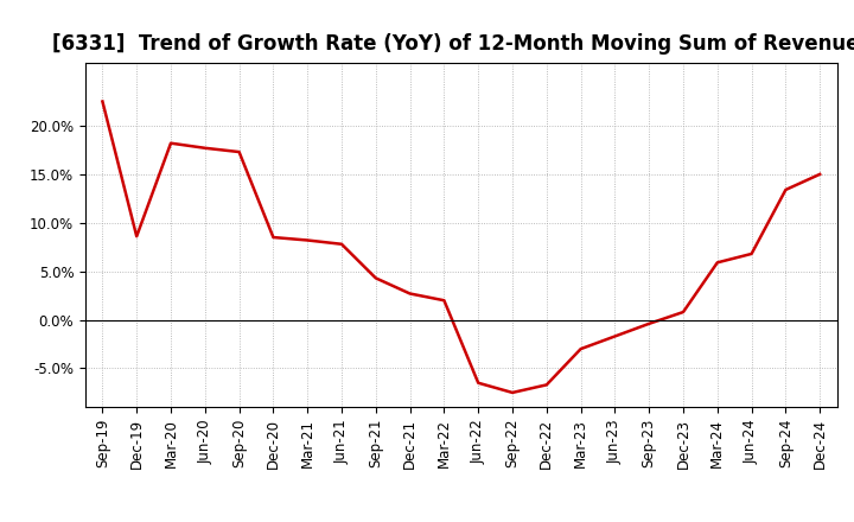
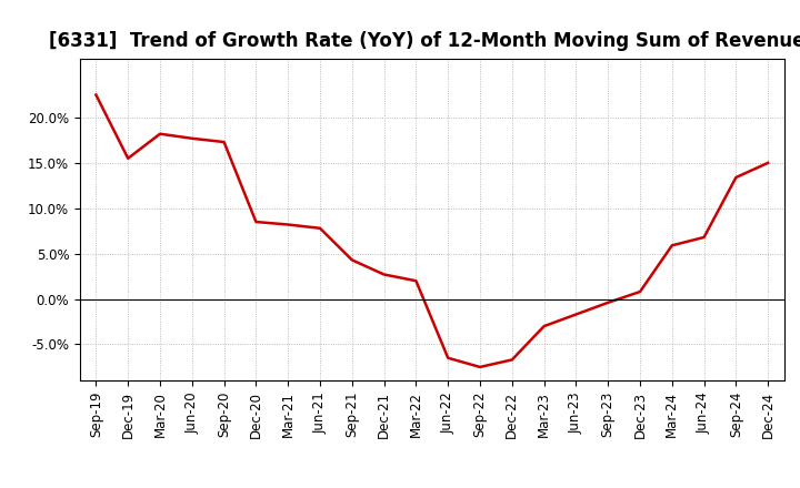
Dec-19: 8.6% -> 15.5%
